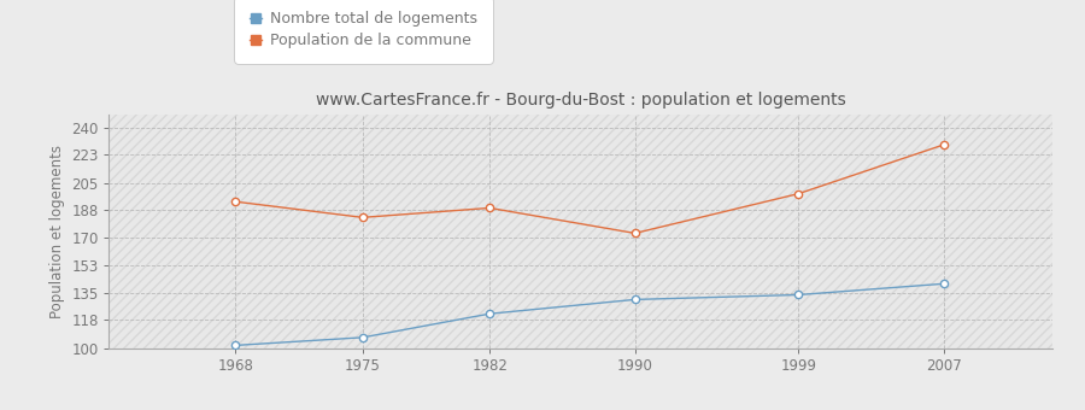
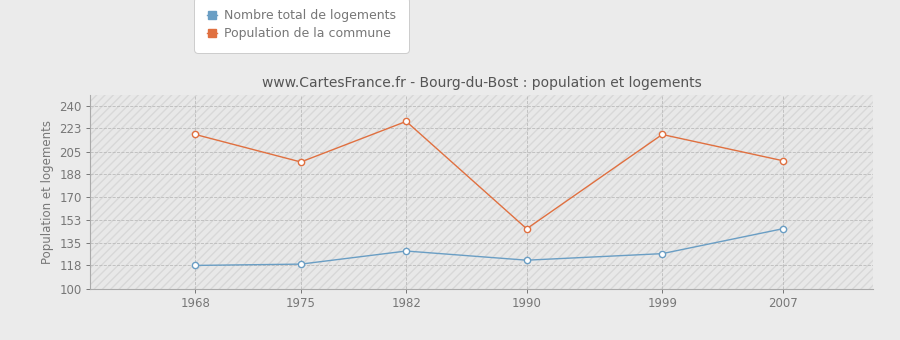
Nombre total de logements/1968: 102 -> 118
Population de la commune/1968: 193 -> 218
Nombre total de logements/1975: 107 -> 119
Population de la commune/1975: 183 -> 197
Nombre total de logements/1982: 122 -> 129
Population de la commune/1982: 189 -> 228
Nombre total de logements/1990: 131 -> 122
Population de la commune/1990: 173 -> 146
Nombre total de logements/1999: 134 -> 127
Population de la commune/1999: 198 -> 218
Nombre total de logements/2007: 141 -> 146
Population de la commune/2007: 229 -> 198
